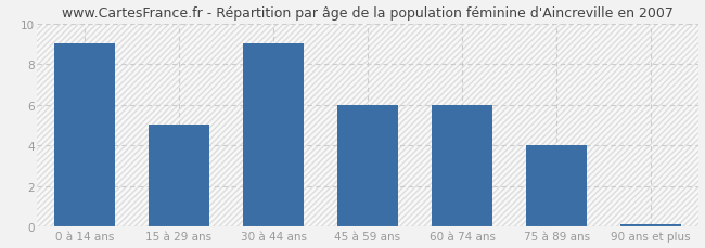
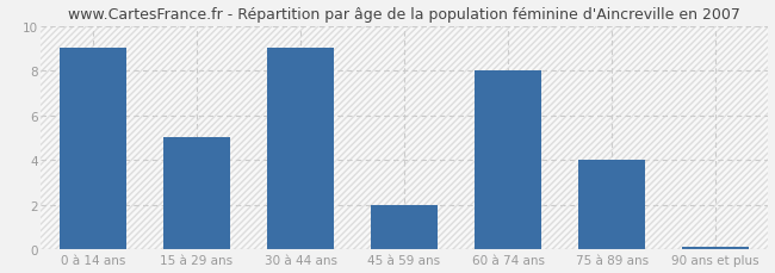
45 à 59 ans: 6.0 -> 2.0
60 à 74 ans: 6.0 -> 8.0
